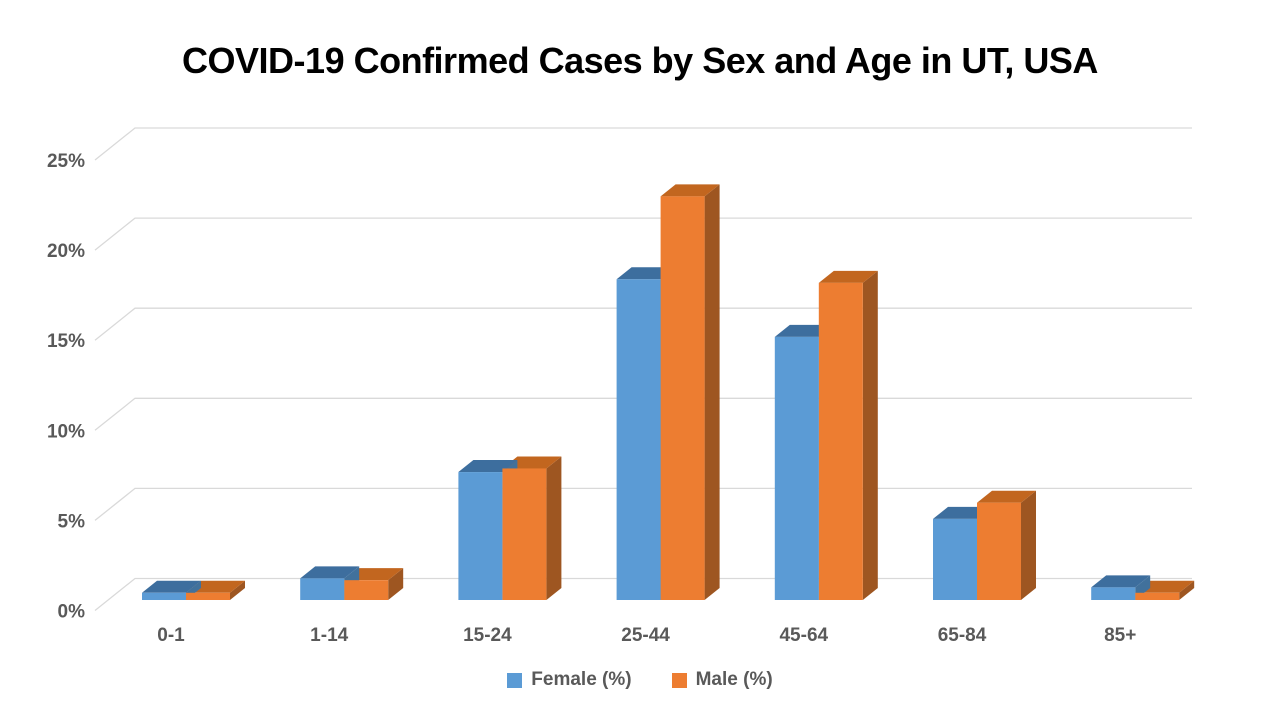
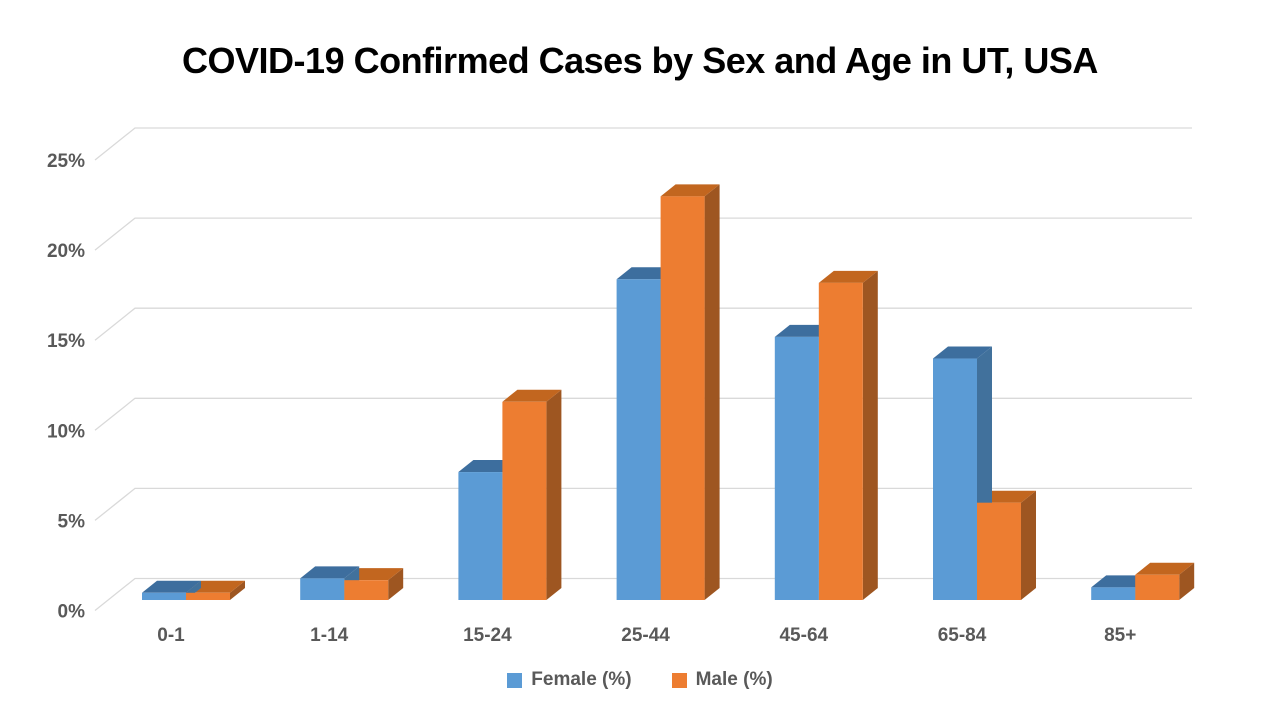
Male (%)/15-24: 7.3% -> 11.0%
Female (%)/65-84: 4.5% -> 13.4%
Male (%)/85+: 0.4% -> 1.4%
